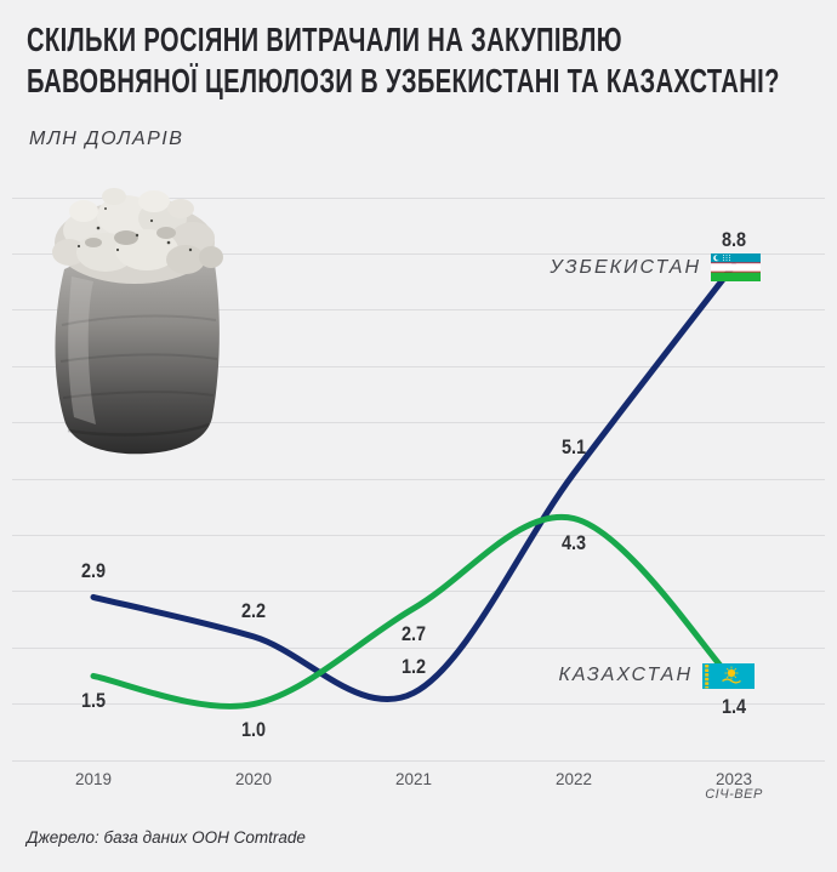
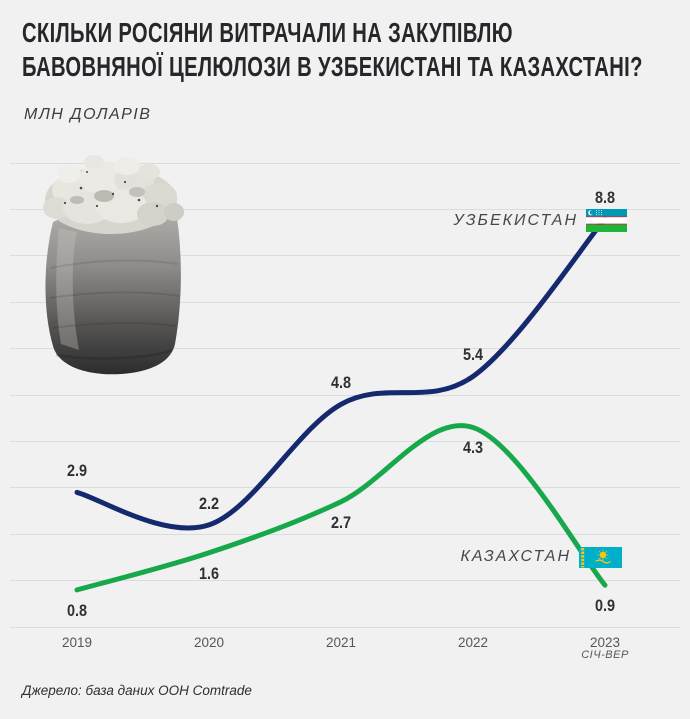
КАЗАХСТАН/2019: 1.5 -> 0.8
КАЗАХСТАН/2020: 1.0 -> 1.6
УЗБЕКИСТАН/2021: 1.2 -> 4.8
УЗБЕКИСТАН/2022: 5.1 -> 5.4
КАЗАХСТАН/2023: 1.4 -> 0.9
